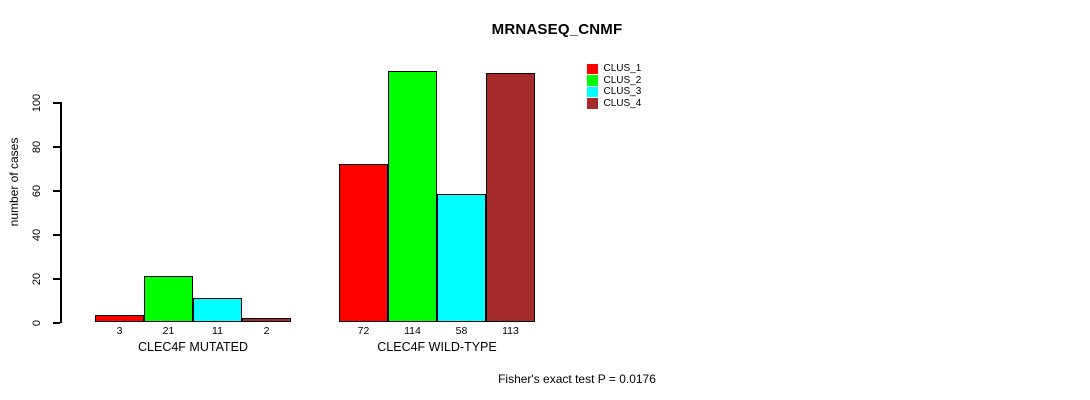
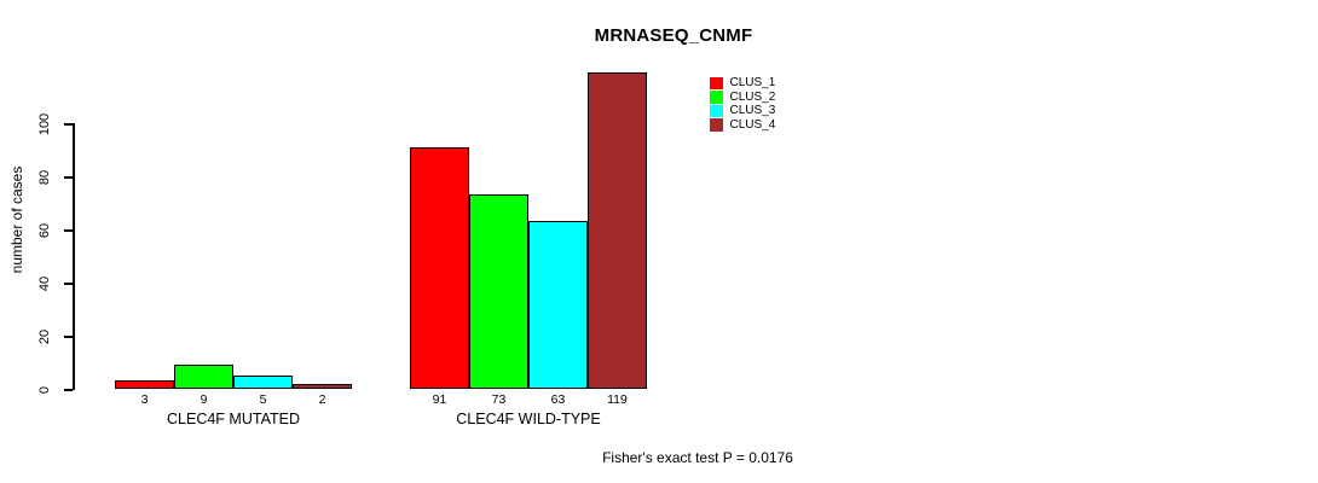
CLUS_2/CLEC4F MUTATED: 21 -> 9
CLUS_3/CLEC4F MUTATED: 11 -> 5
CLUS_1/CLEC4F WILD-TYPE: 72 -> 91
CLUS_2/CLEC4F WILD-TYPE: 114 -> 73
CLUS_3/CLEC4F WILD-TYPE: 58 -> 63
CLUS_4/CLEC4F WILD-TYPE: 113 -> 119
